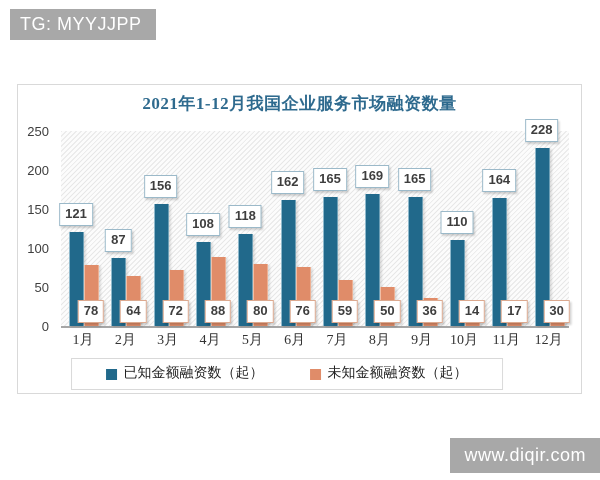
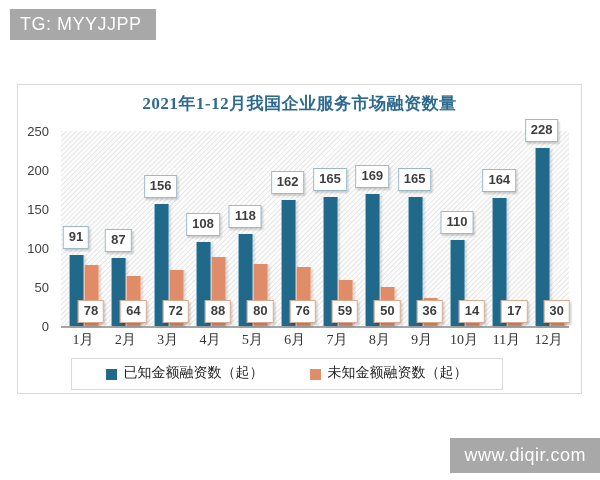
已知金额融资数（起）/1月: 121 -> 91
